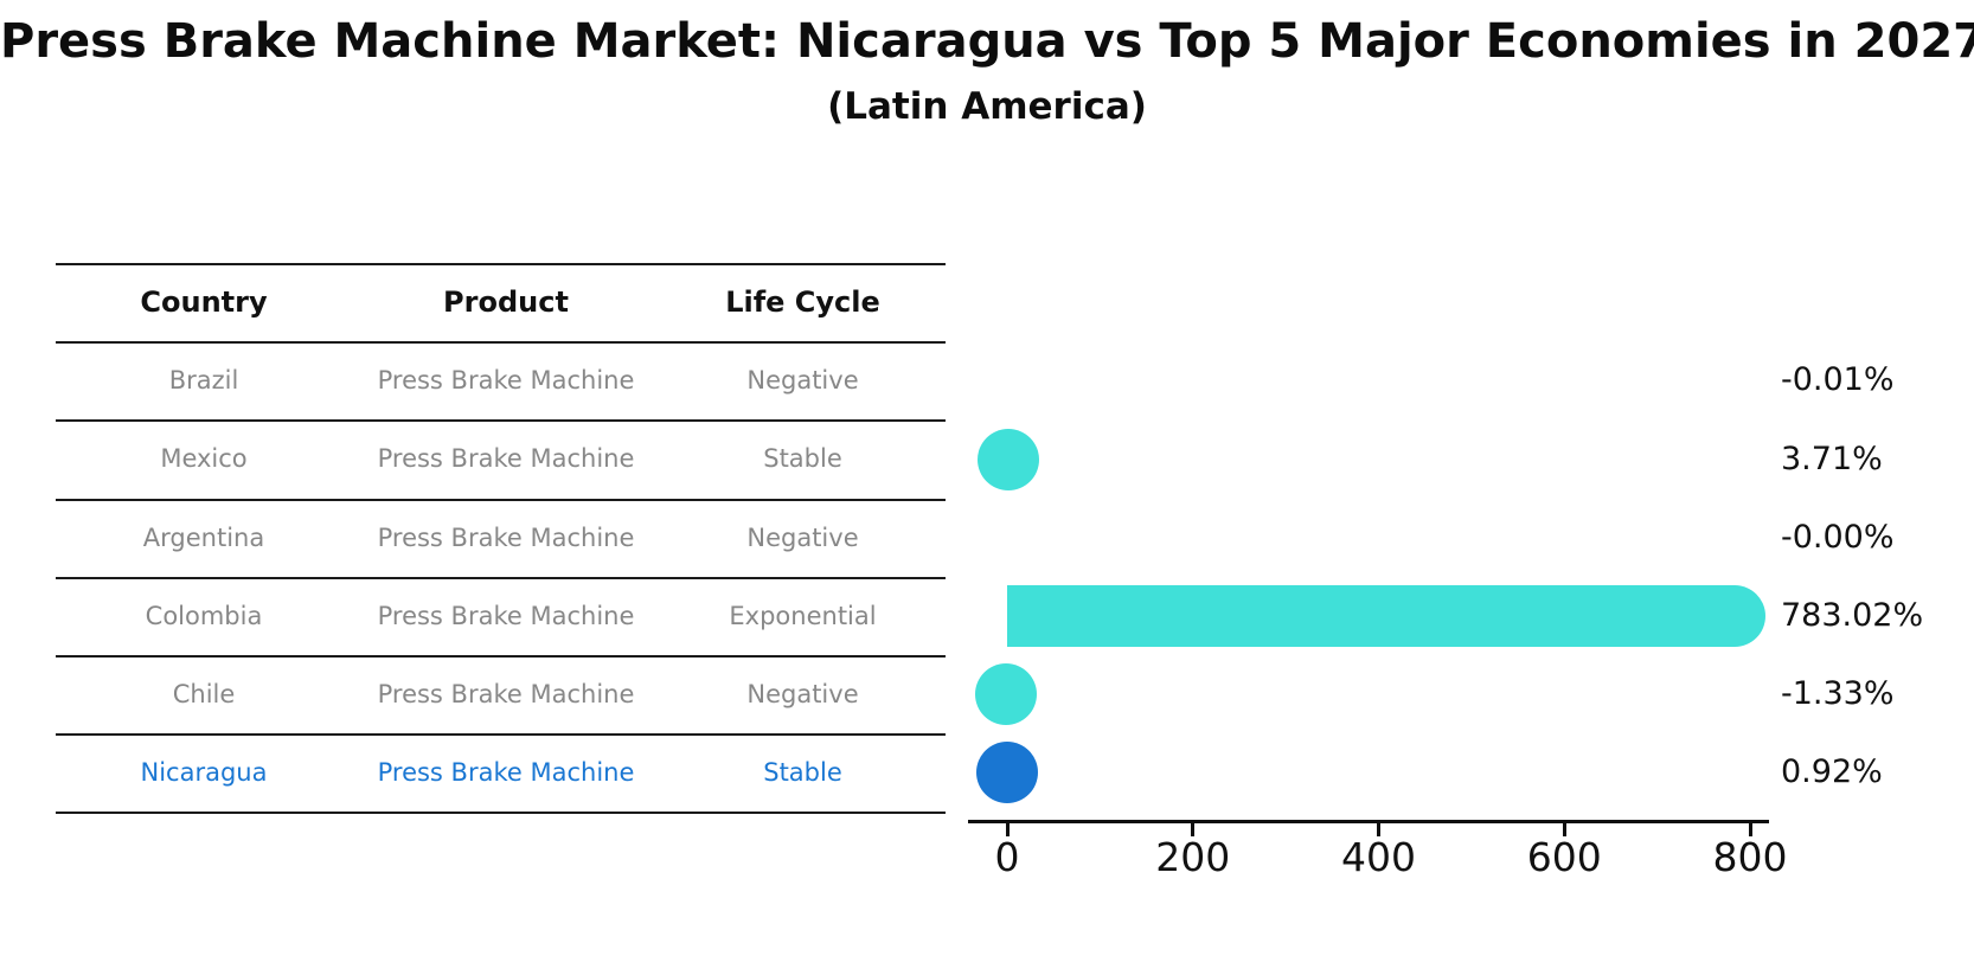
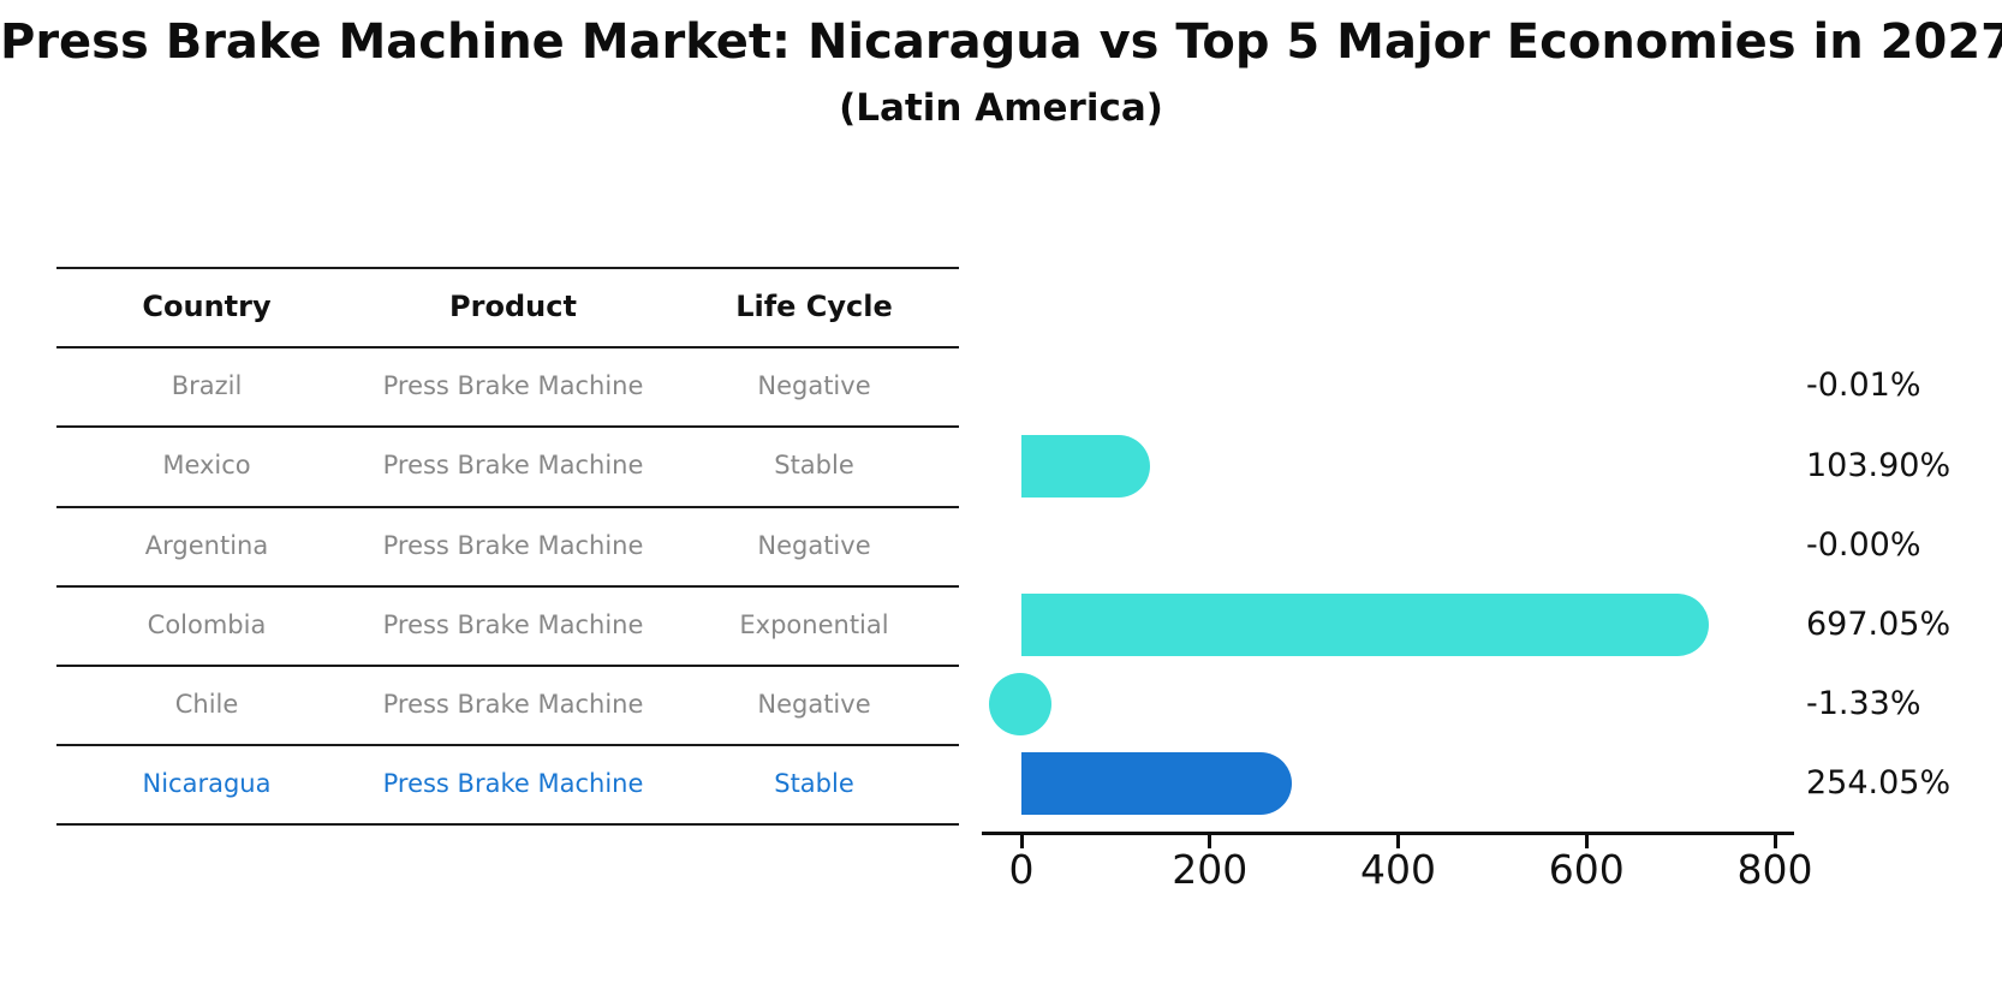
Mexico: 3.71% -> 103.90%
Colombia: 783.02% -> 697.05%
Nicaragua: 0.92% -> 254.05%
